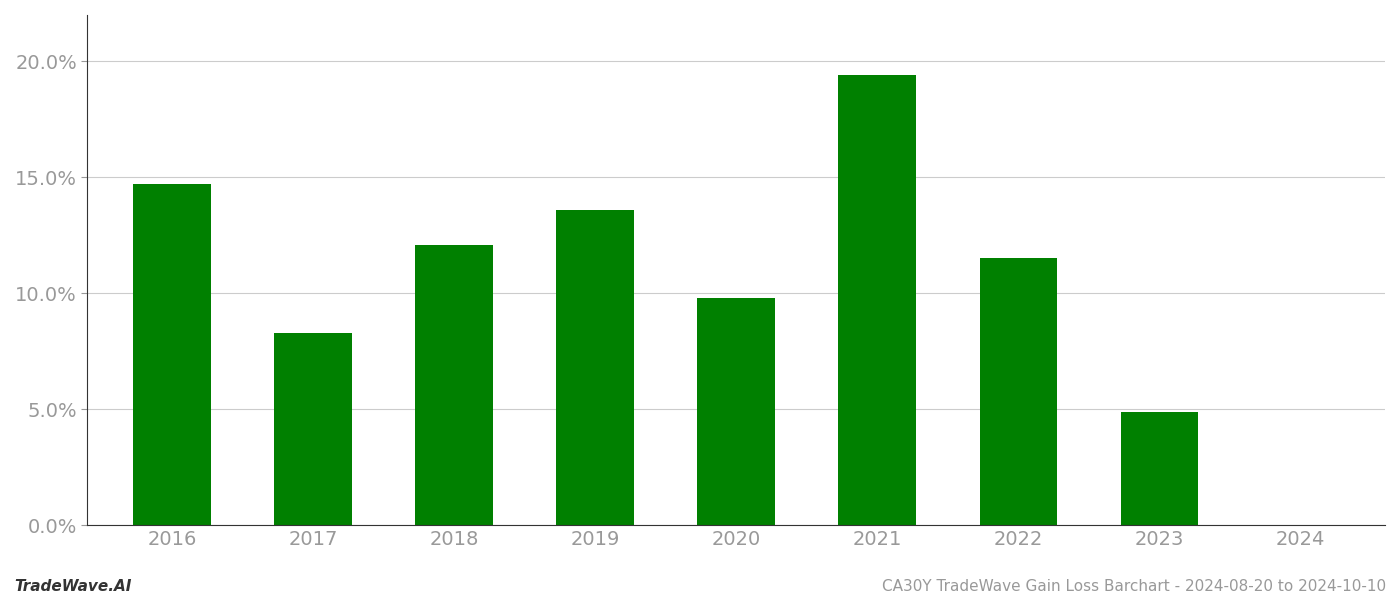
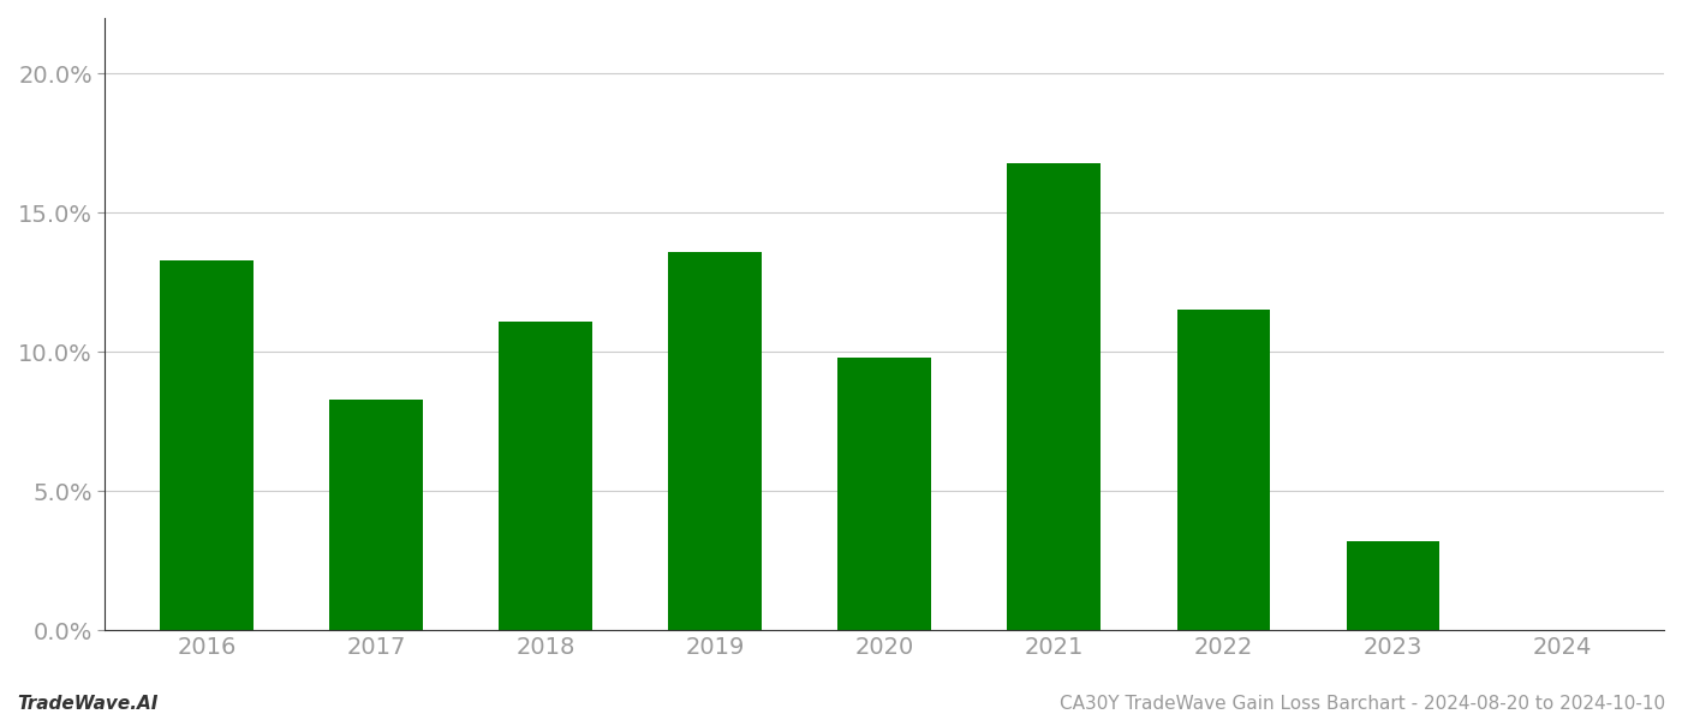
2016: 14.7% -> 13.3%
2018: 12.1% -> 11.1%
2021: 19.4% -> 16.8%
2023: 4.9% -> 3.2%
